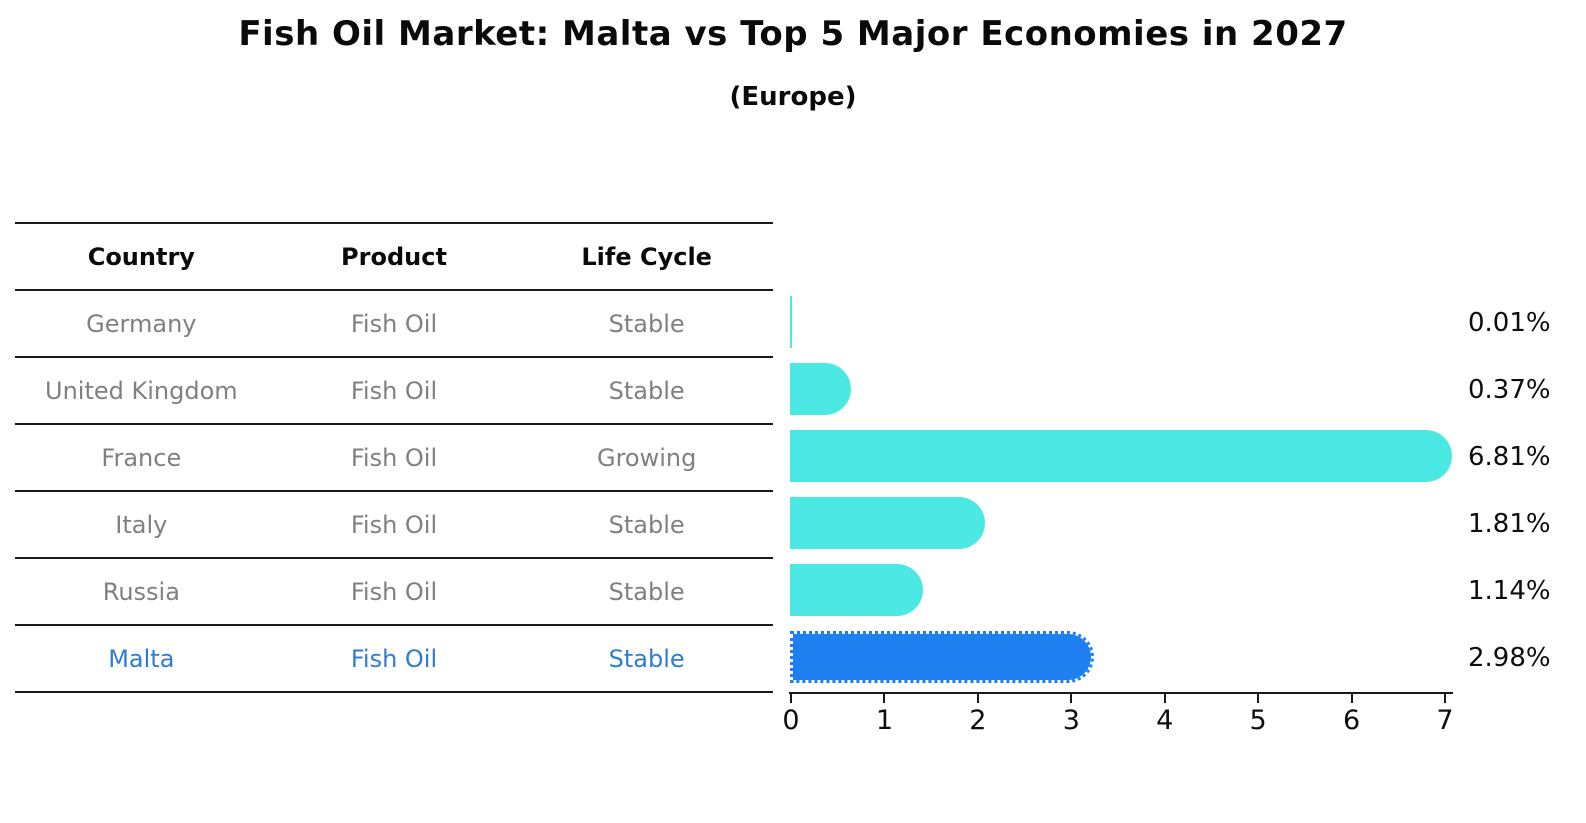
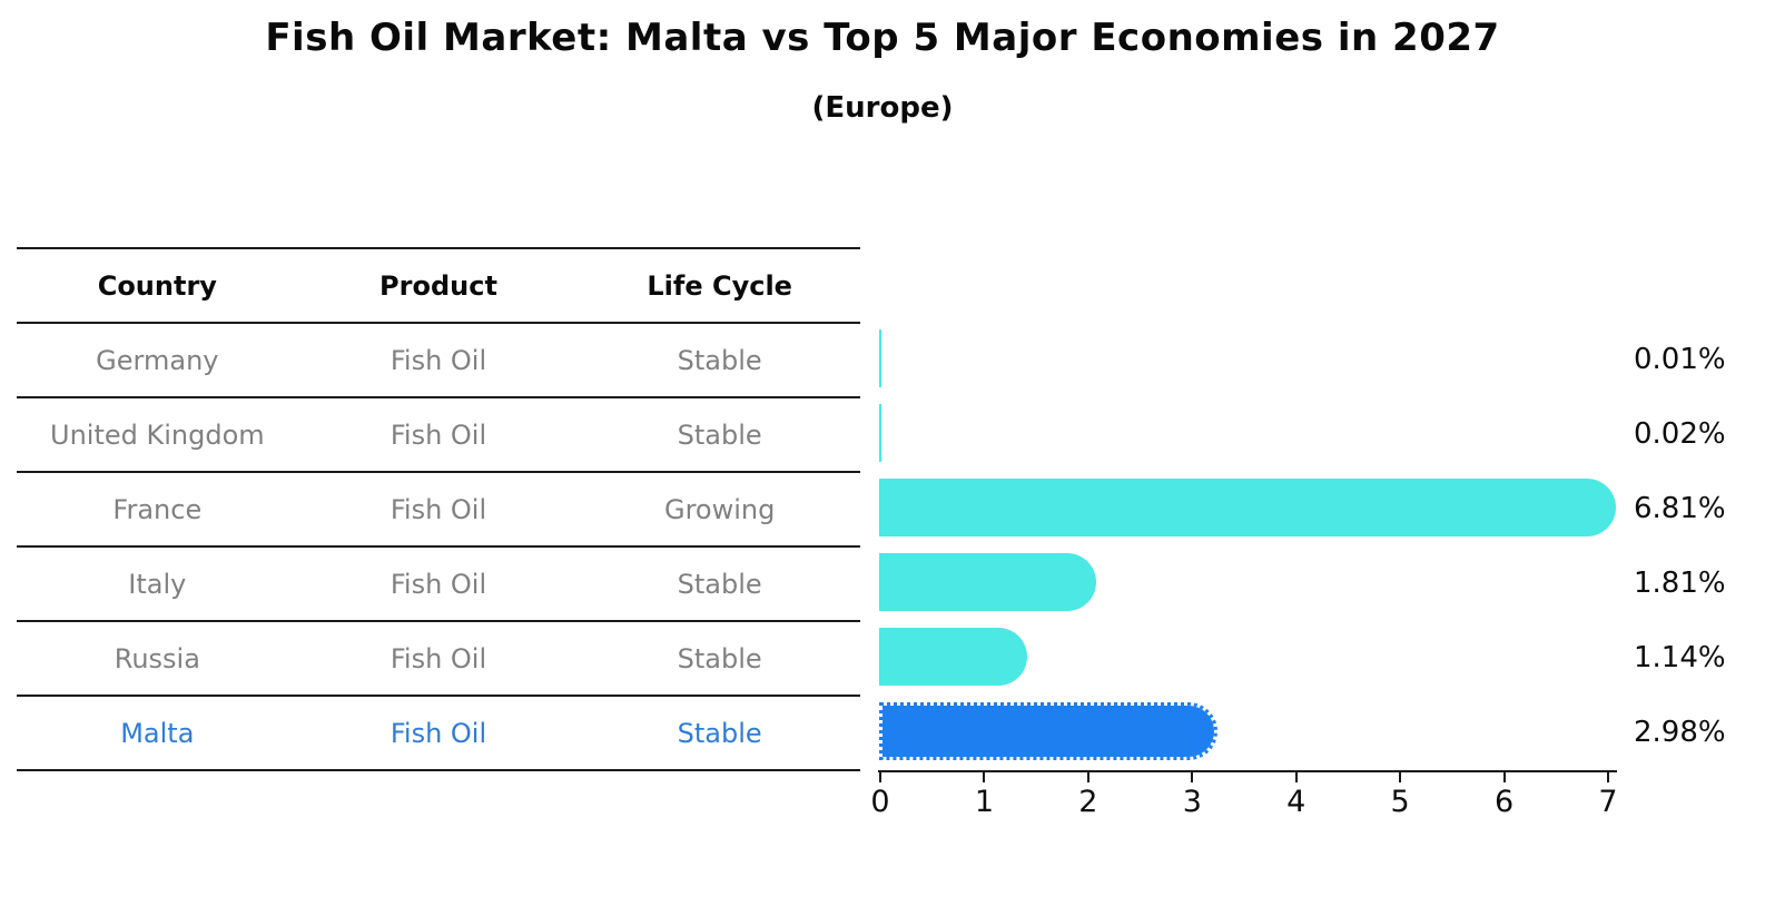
United Kingdom: 0.37% -> 0.02%
